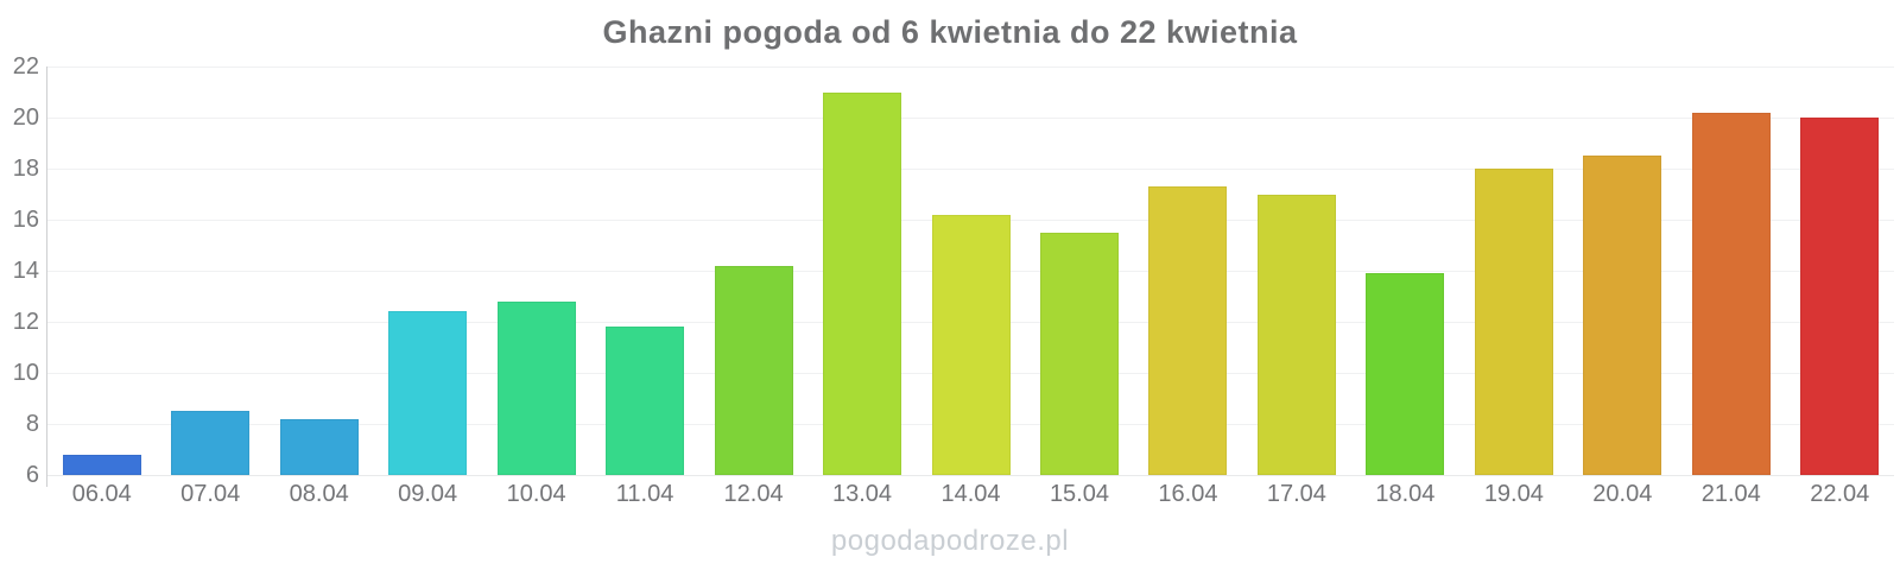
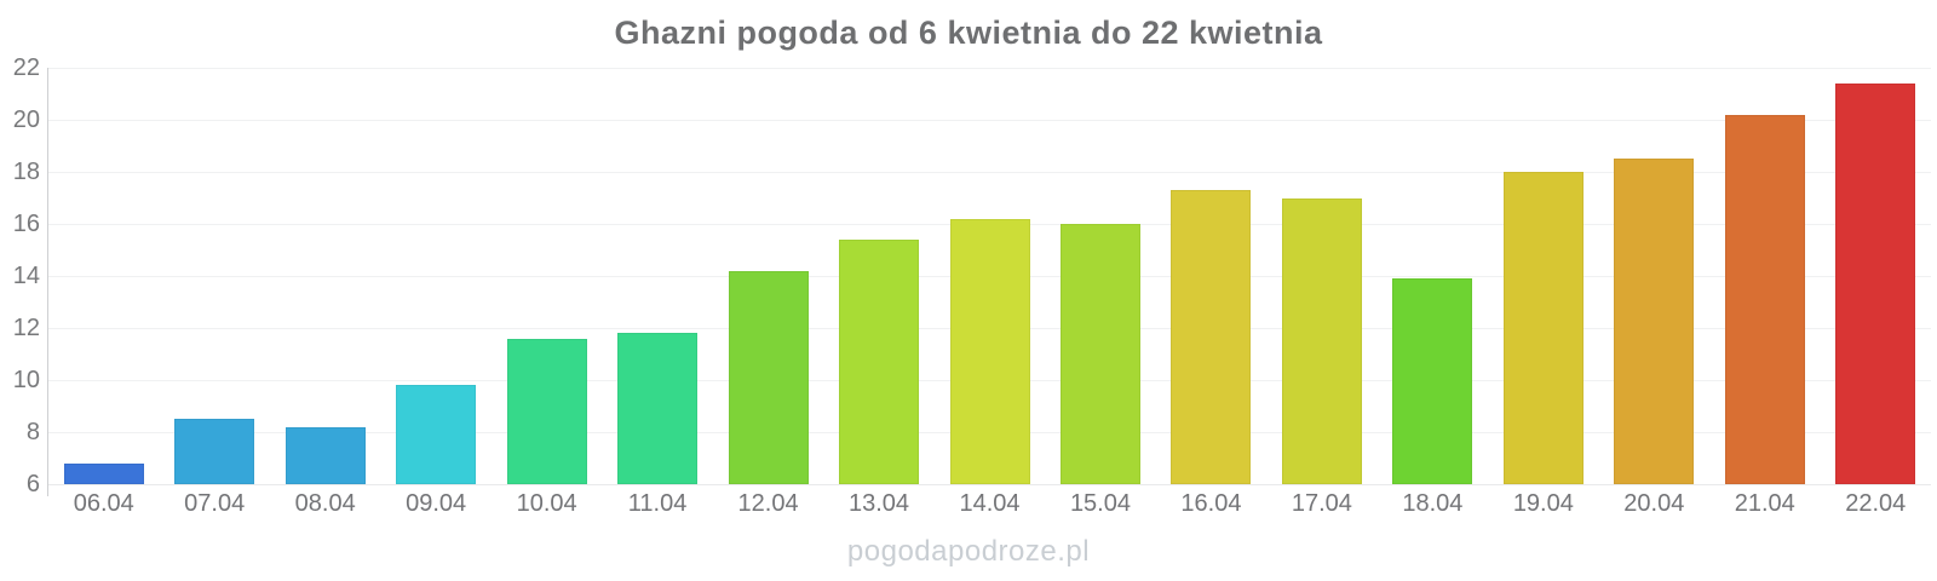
09.04: 12.4 -> 9.8
10.04: 12.8 -> 11.6
13.04: 21.0 -> 15.4
15.04: 15.5 -> 16.0
22.04: 20.0 -> 21.4
